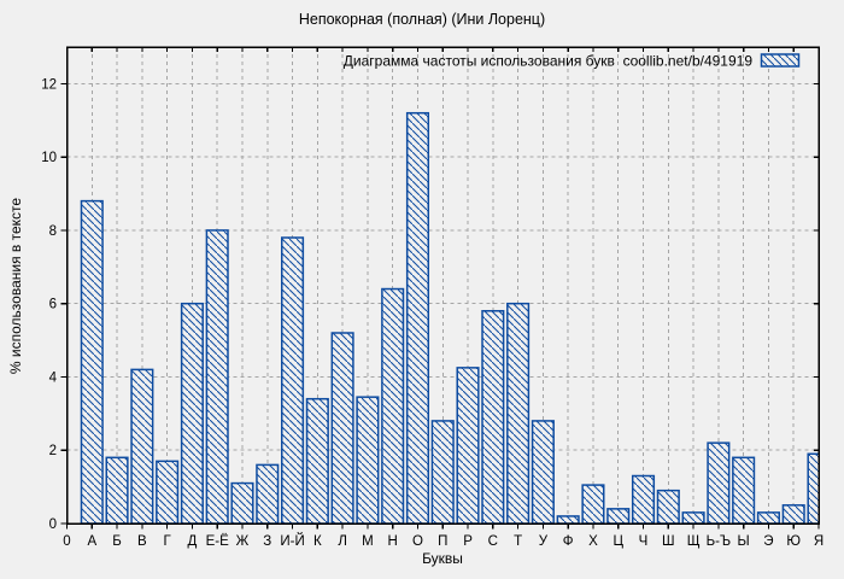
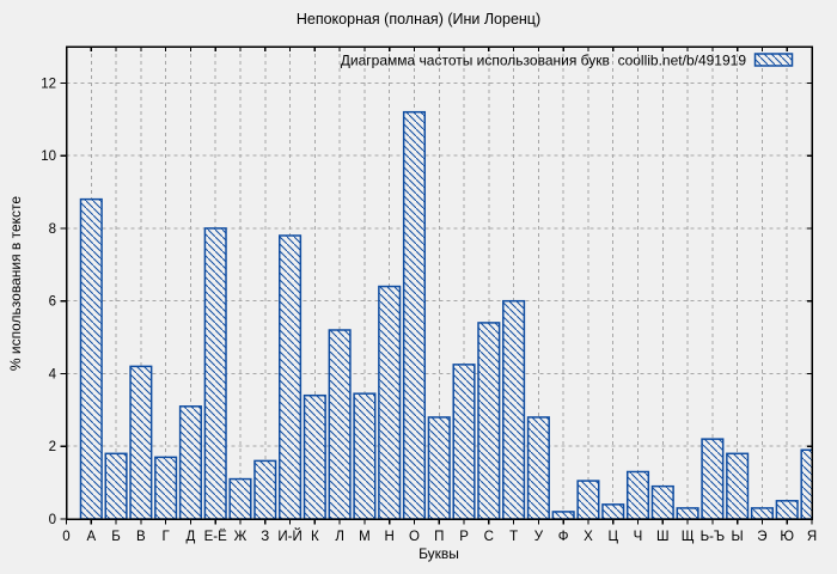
Д: 6.0 -> 3.1
С: 5.8 -> 5.4
